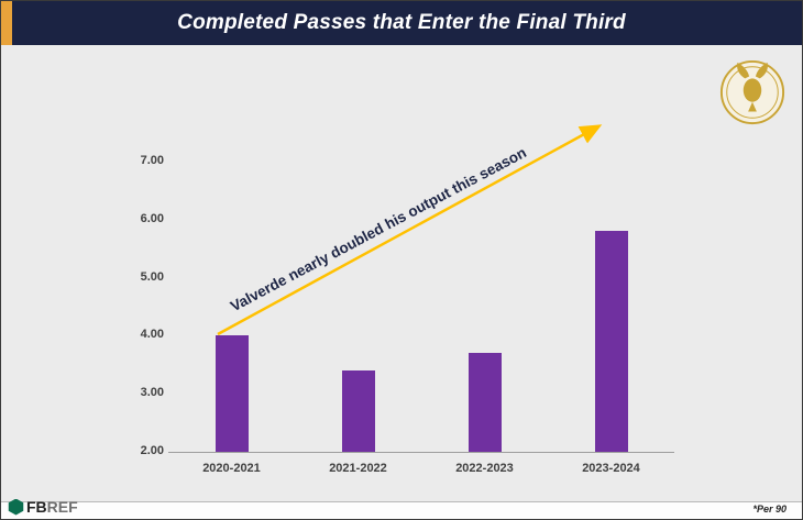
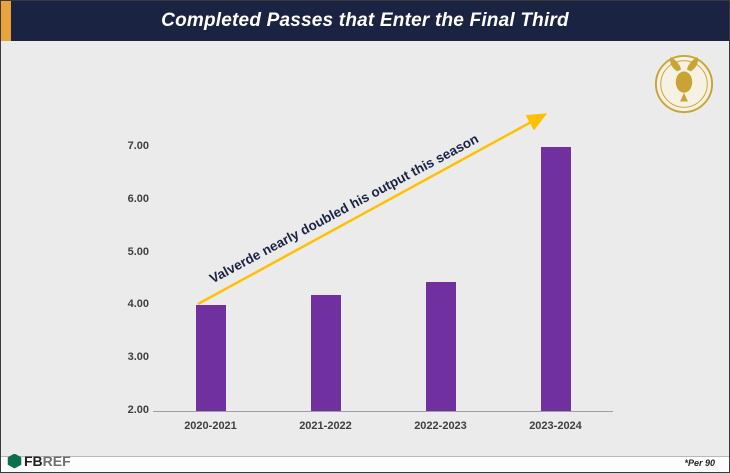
2021-2022: 3.4 -> 4.2
2022-2023: 3.7 -> 4.5
2023-2024: 5.8 -> 7.0
